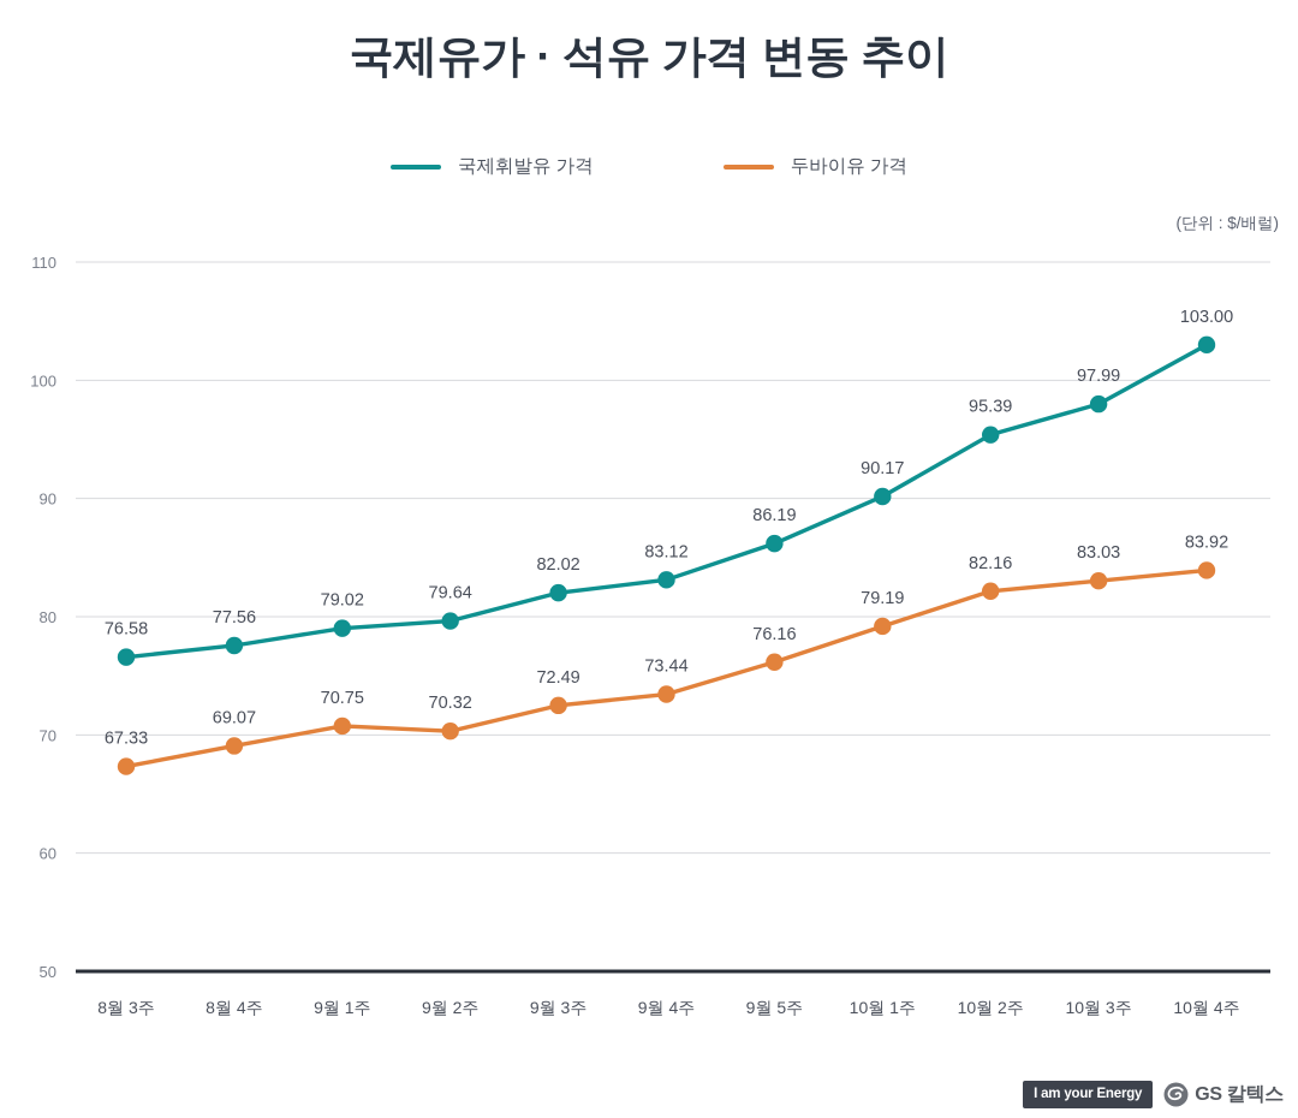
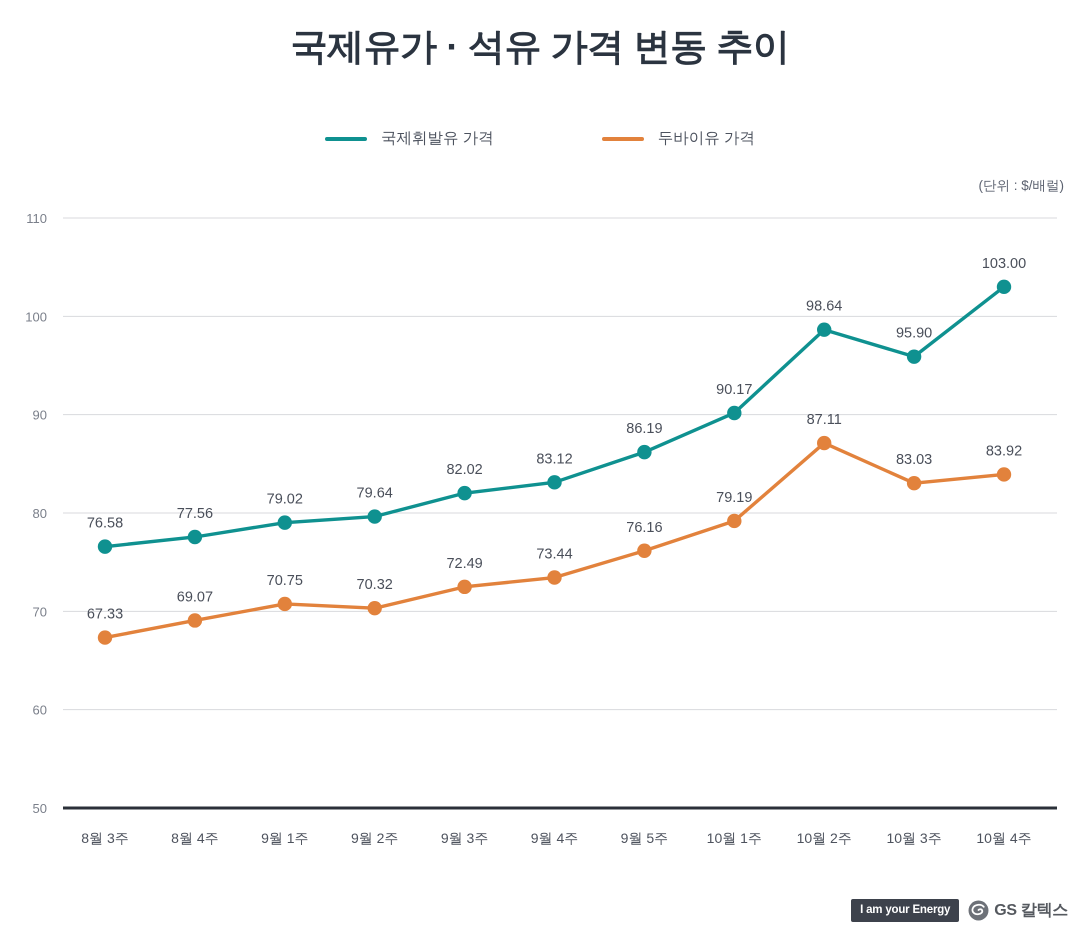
국제휘발유 가격/10월 2주: 95.39 -> 98.64
두바이유 가격/10월 2주: 82.16 -> 87.11
국제휘발유 가격/10월 3주: 97.99 -> 95.90
